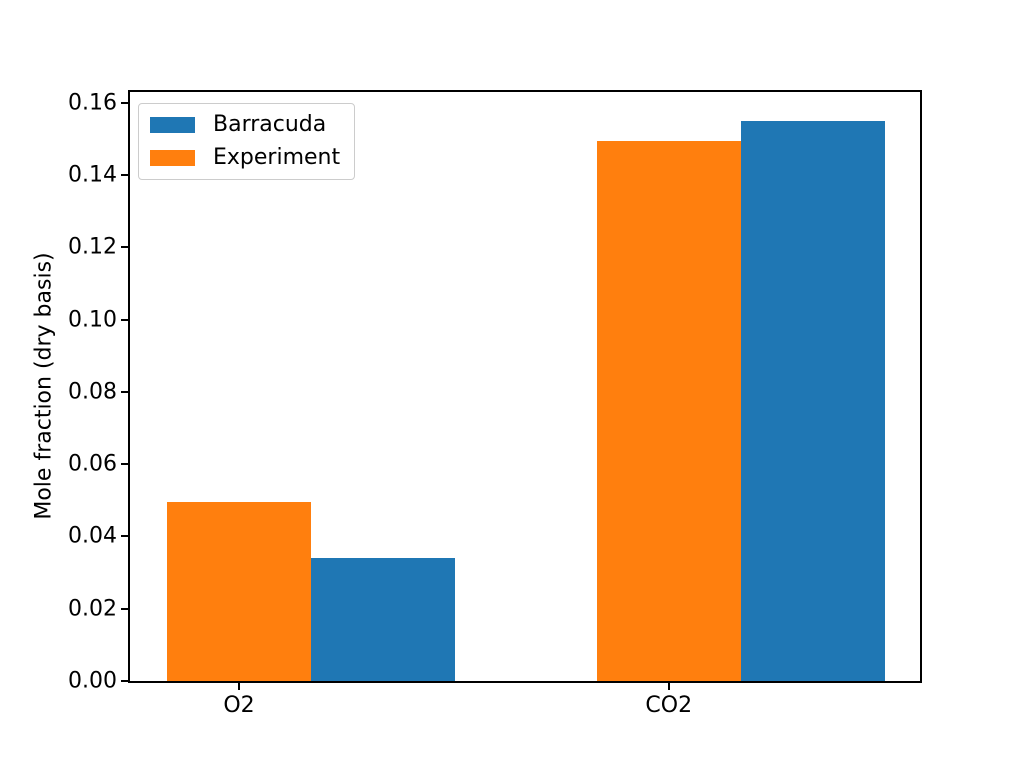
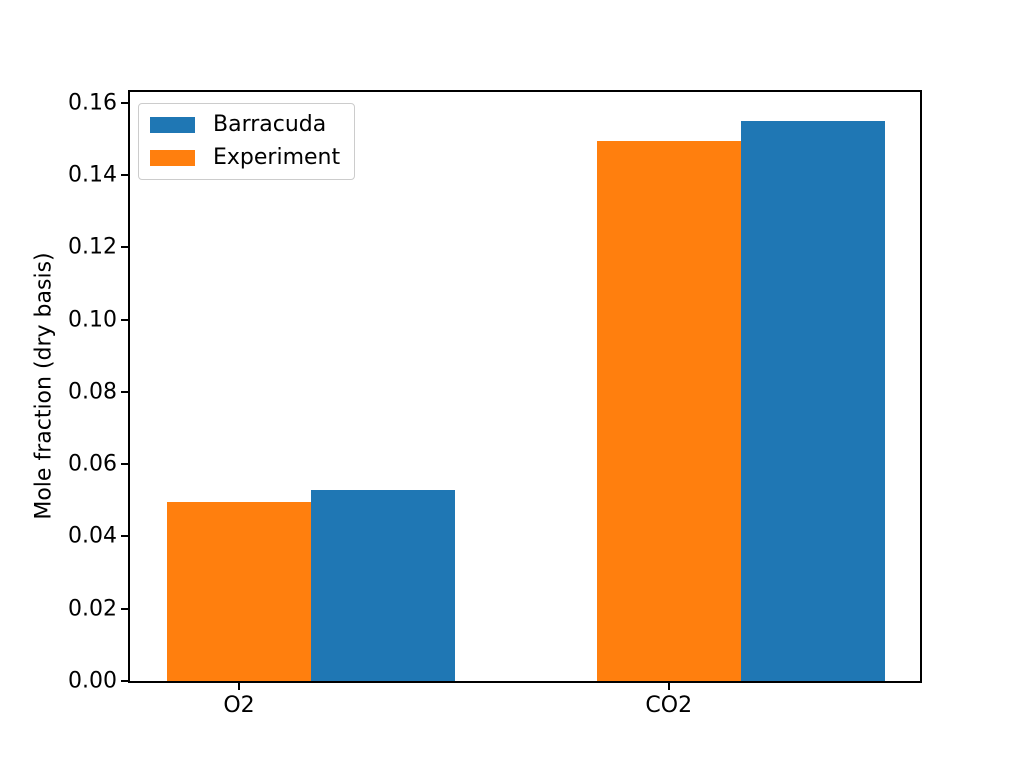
Barracuda/O2: 0.034 -> 0.053
